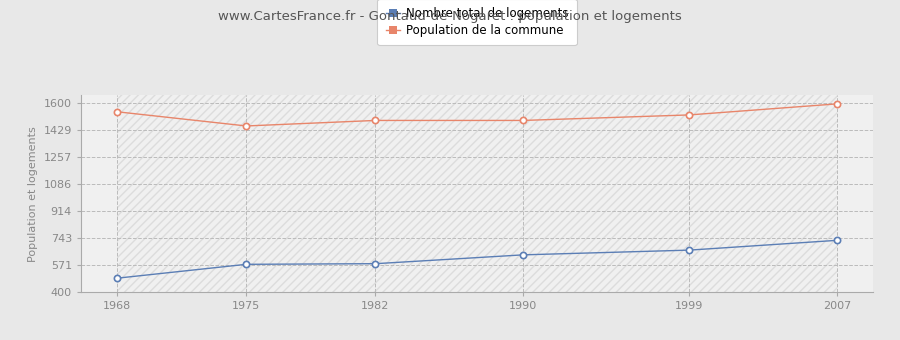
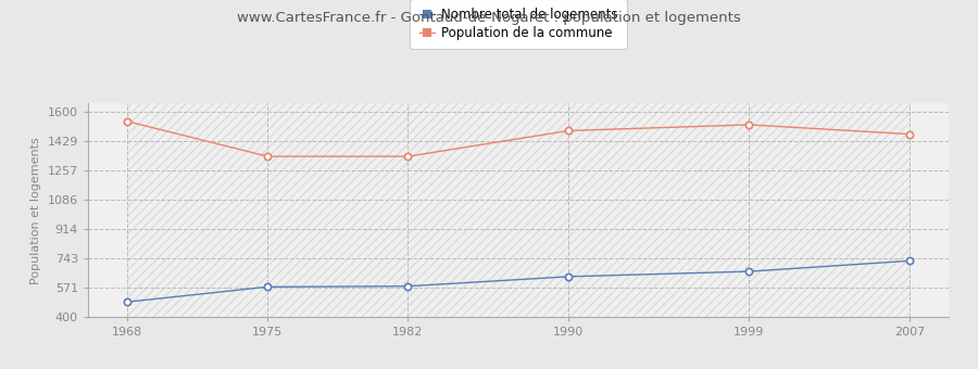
Population de la commune/1975: 1460 -> 1340
Population de la commune/1982: 1490 -> 1340
Population de la commune/2007: 1600 -> 1470
